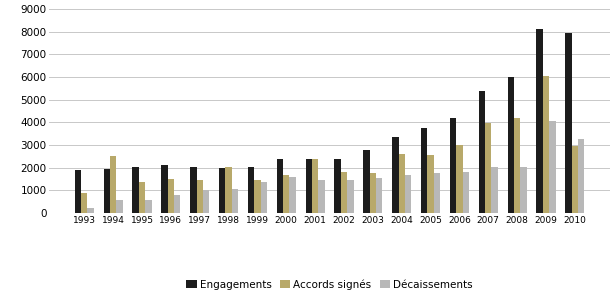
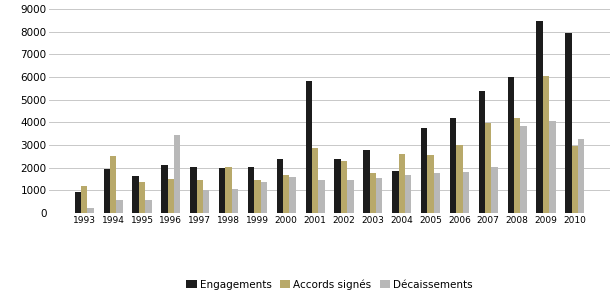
Engagements/1993: 1900 -> 950
Accords signés/1993: 900 -> 1200
Engagements/1995: 2050 -> 1650
Décaissements/1996: 820 -> 3450
Engagements/2001: 2400 -> 5800
Accords signés/2001: 2400 -> 2850
Accords signés/2002: 1800 -> 2300
Engagements/2004: 3350 -> 1850
Décaissements/2008: 2050 -> 3850
Engagements/2009: 8100 -> 8450
